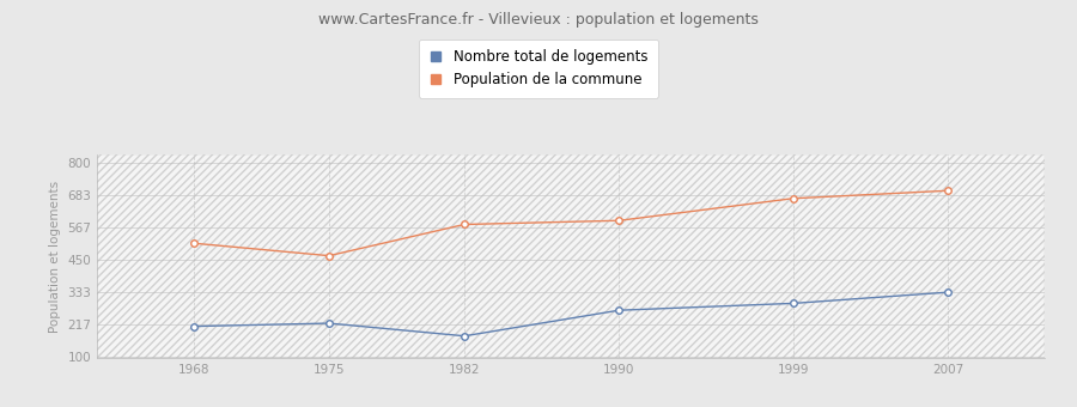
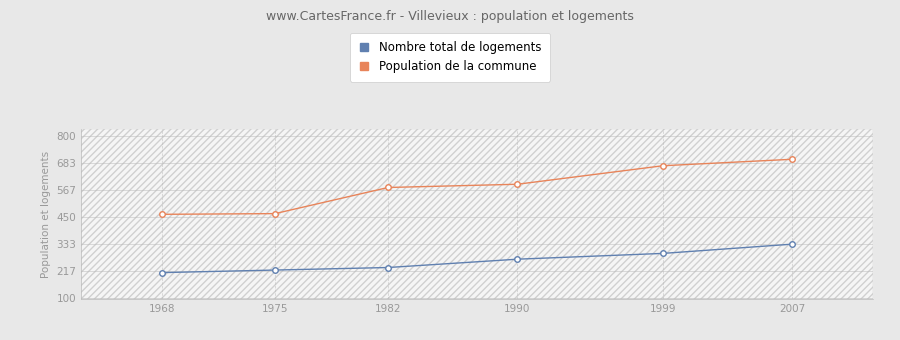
Population de la commune/1968: 510 -> 462
Nombre total de logements/1982: 175 -> 232
